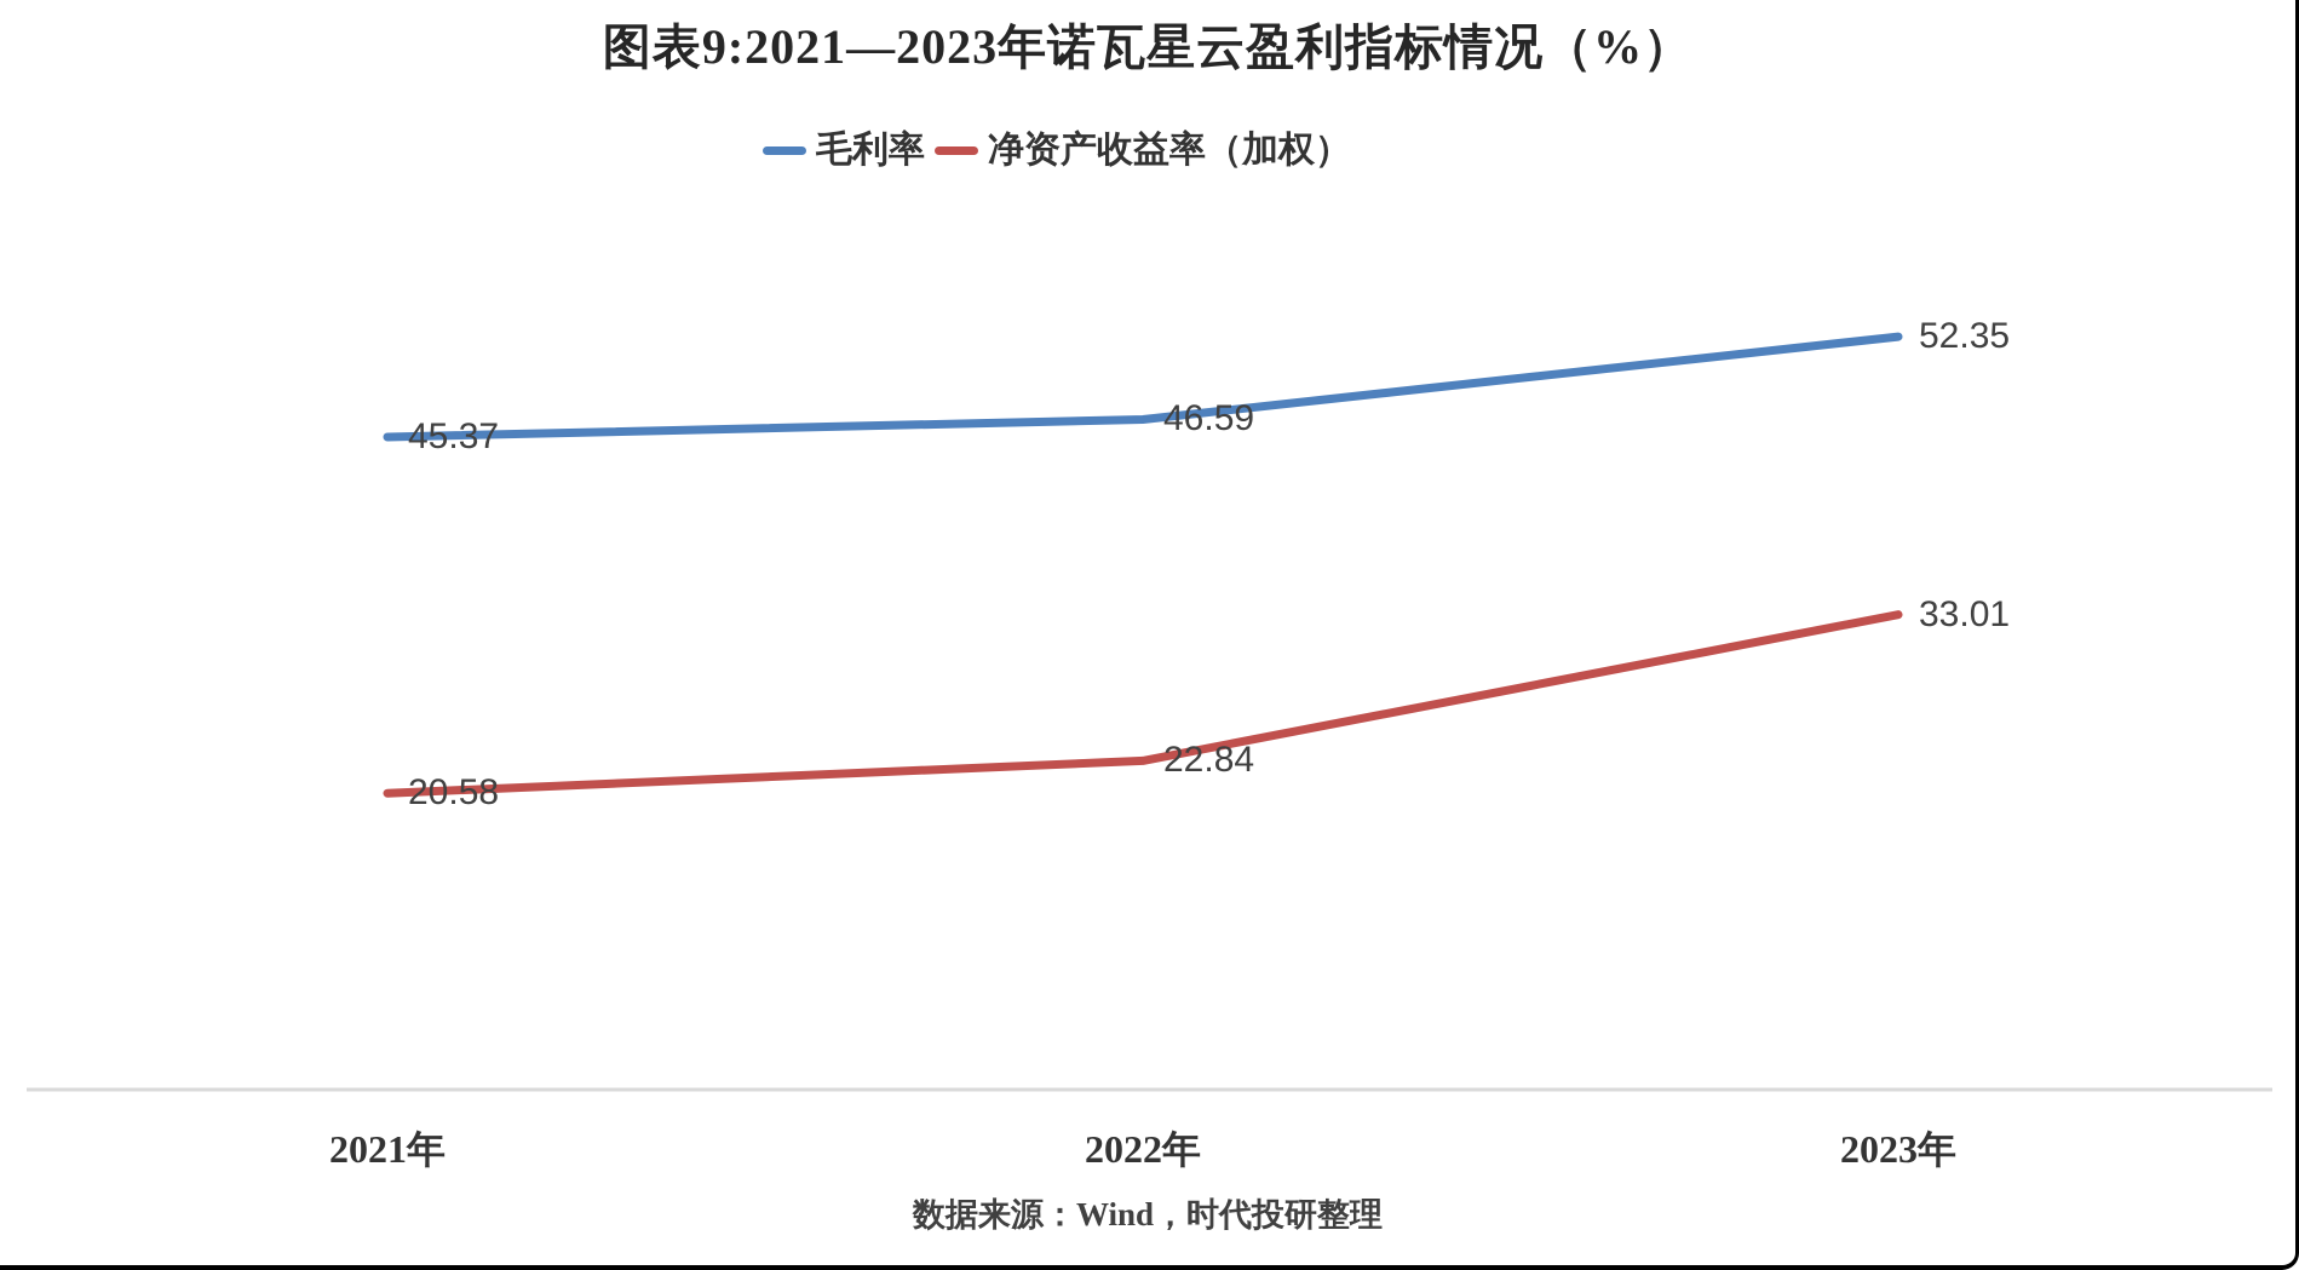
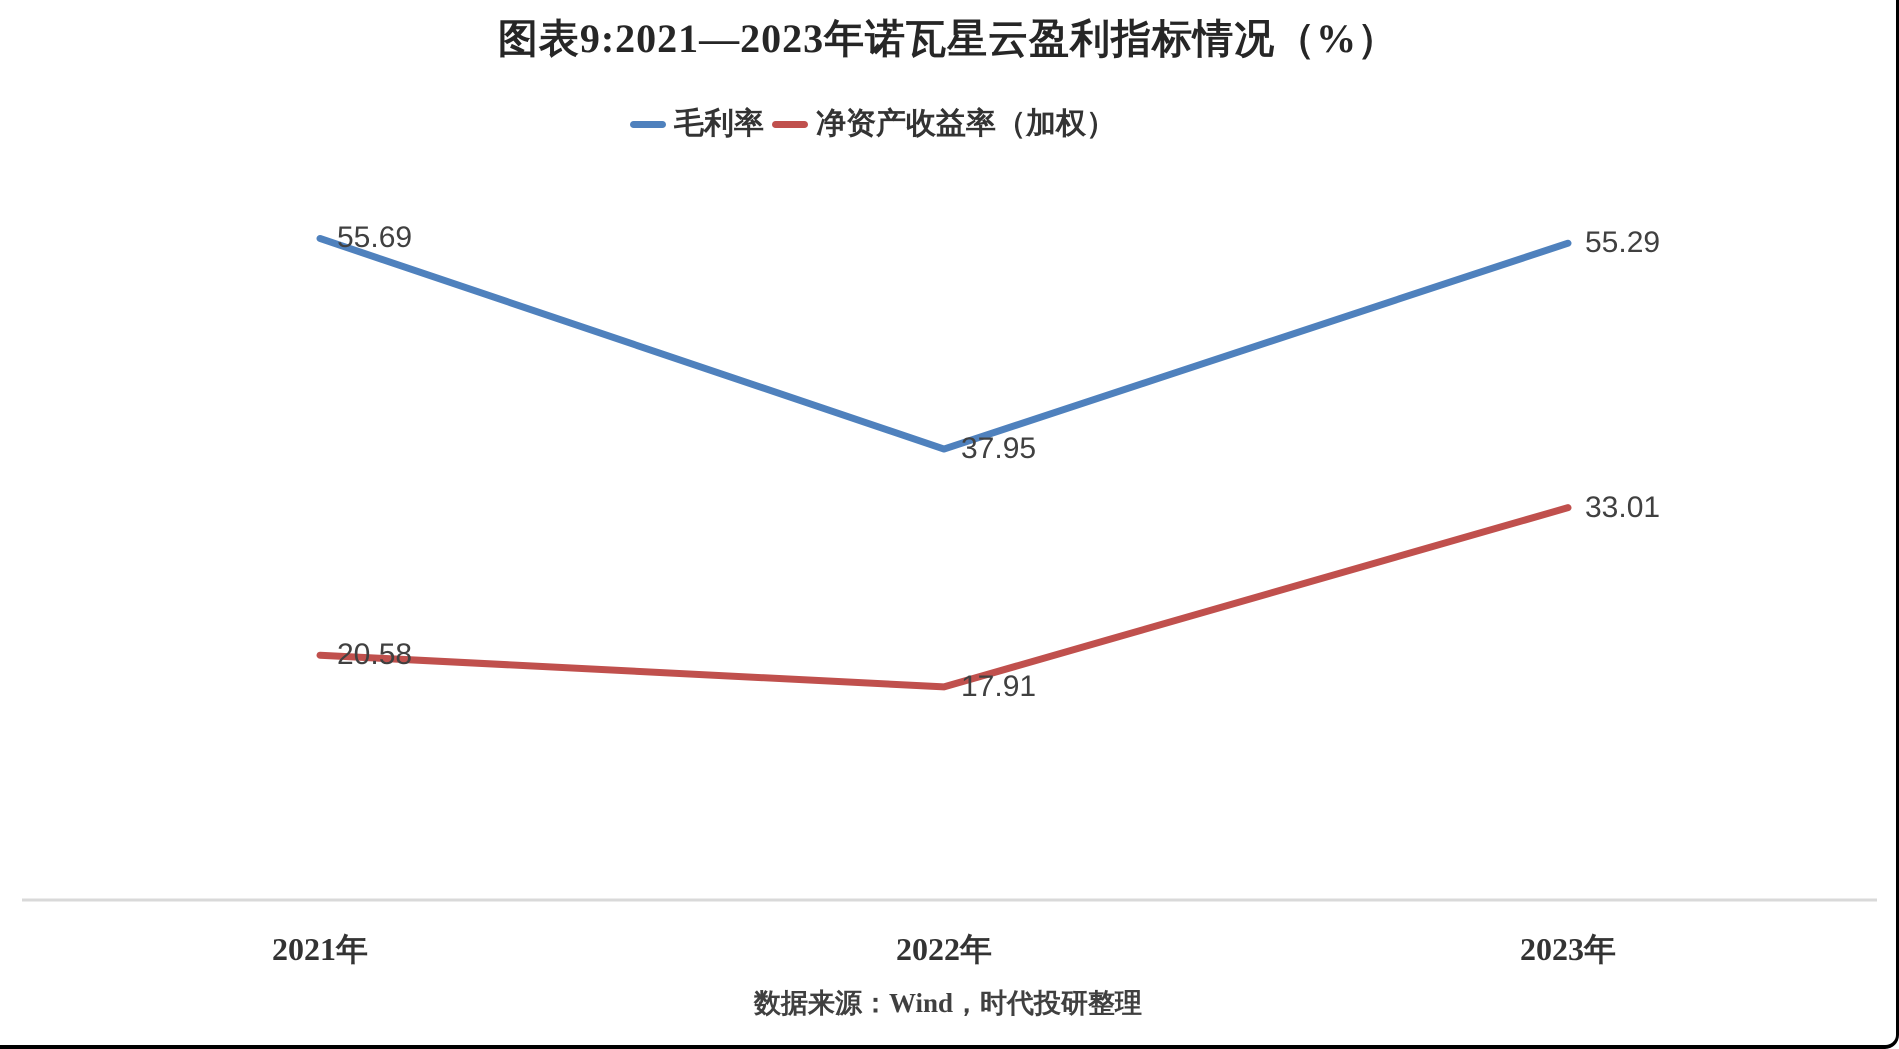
毛利率/2021年: 45.37 -> 55.69
毛利率/2022年: 46.59 -> 37.95
净资产收益率（加权）/2022年: 22.84 -> 17.91
毛利率/2023年: 52.35 -> 55.29
